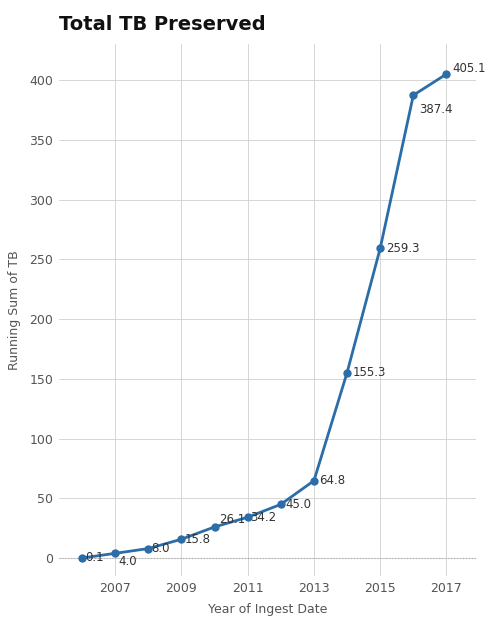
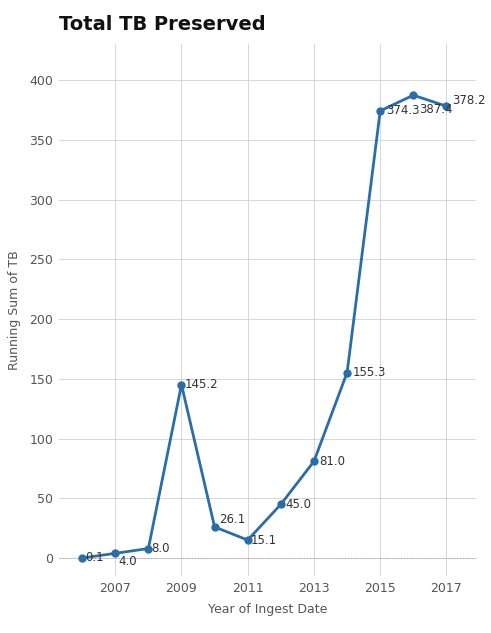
2009: 15.8 -> 145.2
2011: 34.2 -> 15.1
2013: 64.8 -> 81.0
2015: 259.3 -> 374.3
2017: 405.1 -> 378.2
